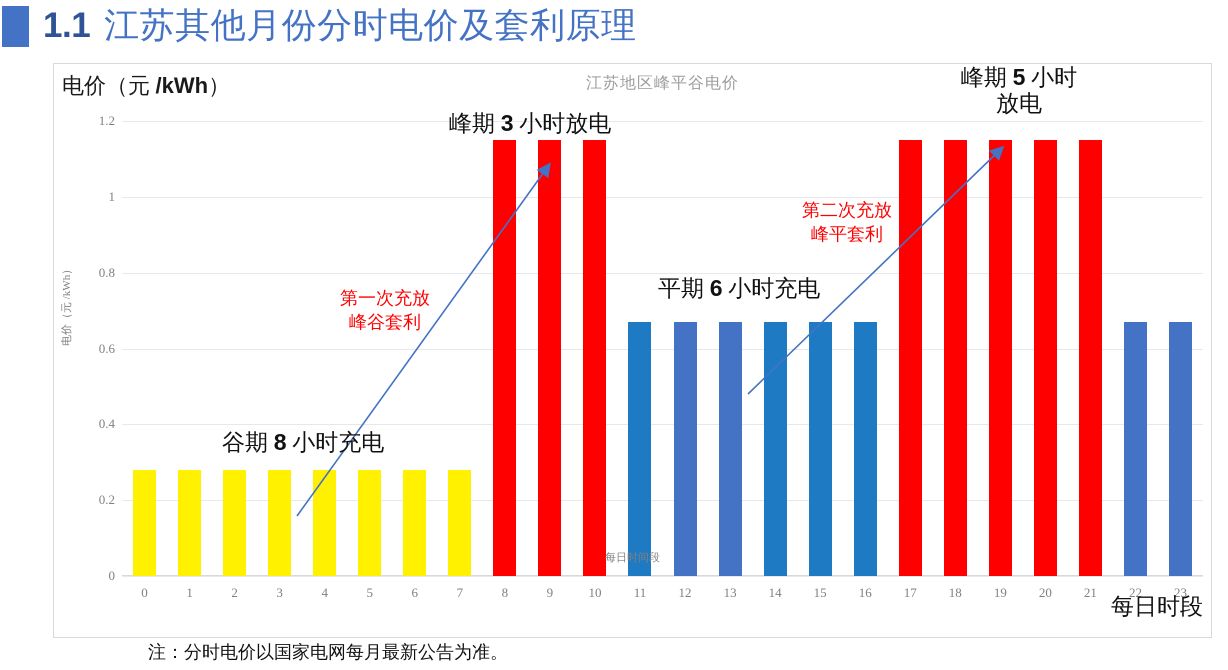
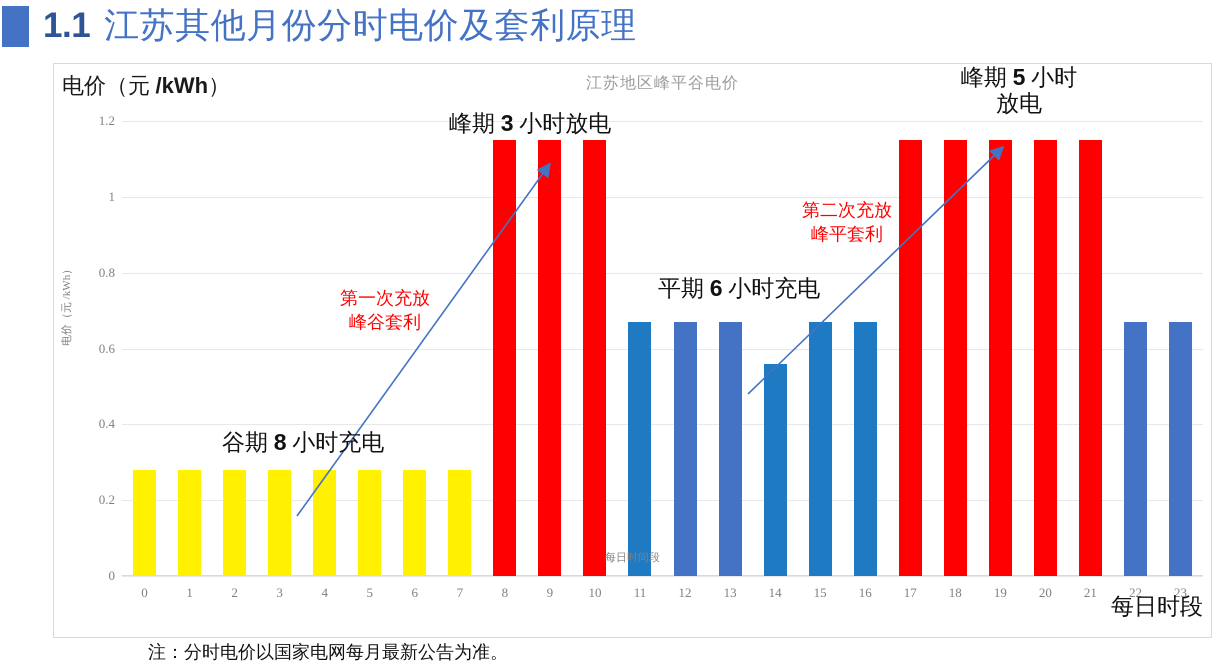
14: 0.67 -> 0.56
